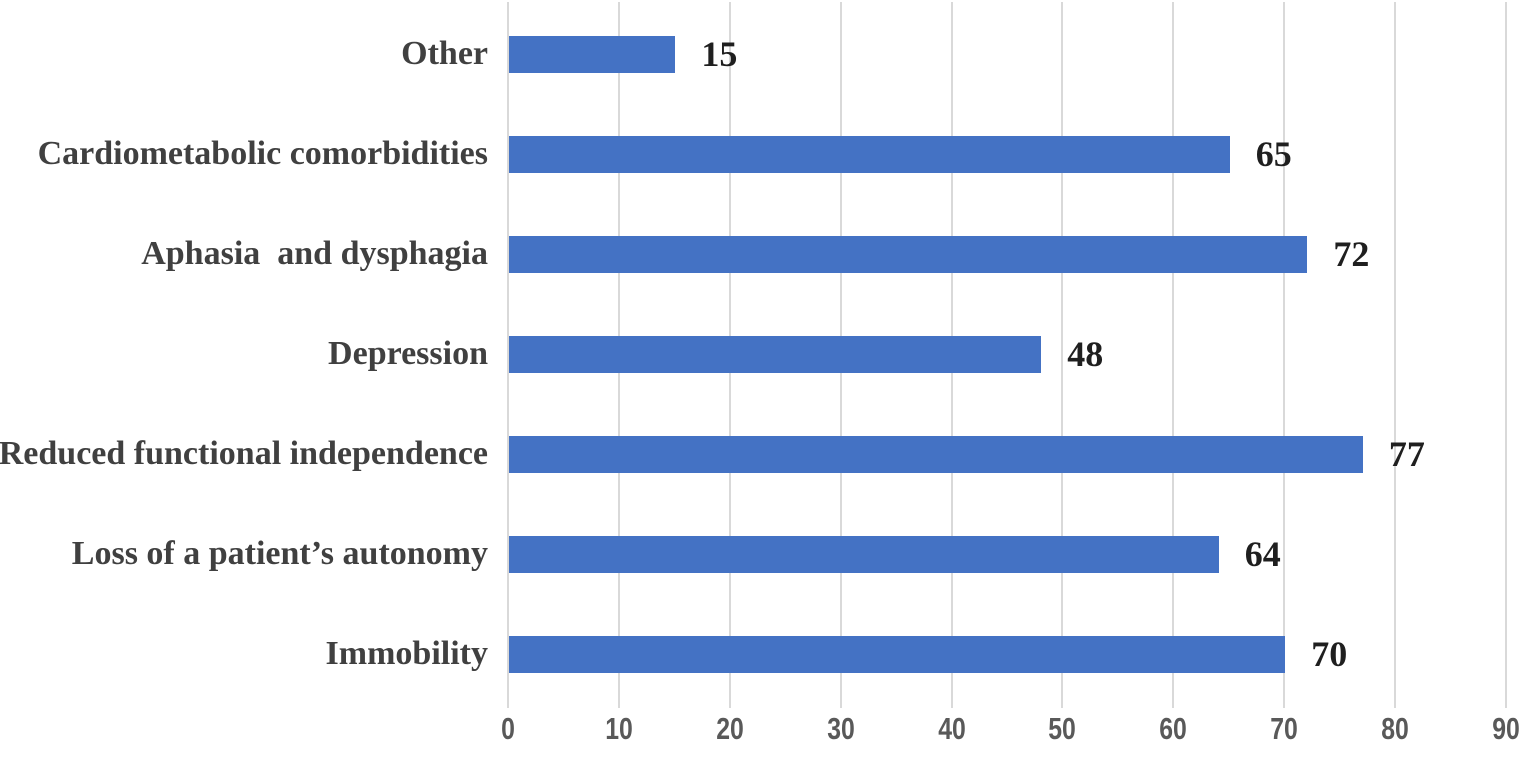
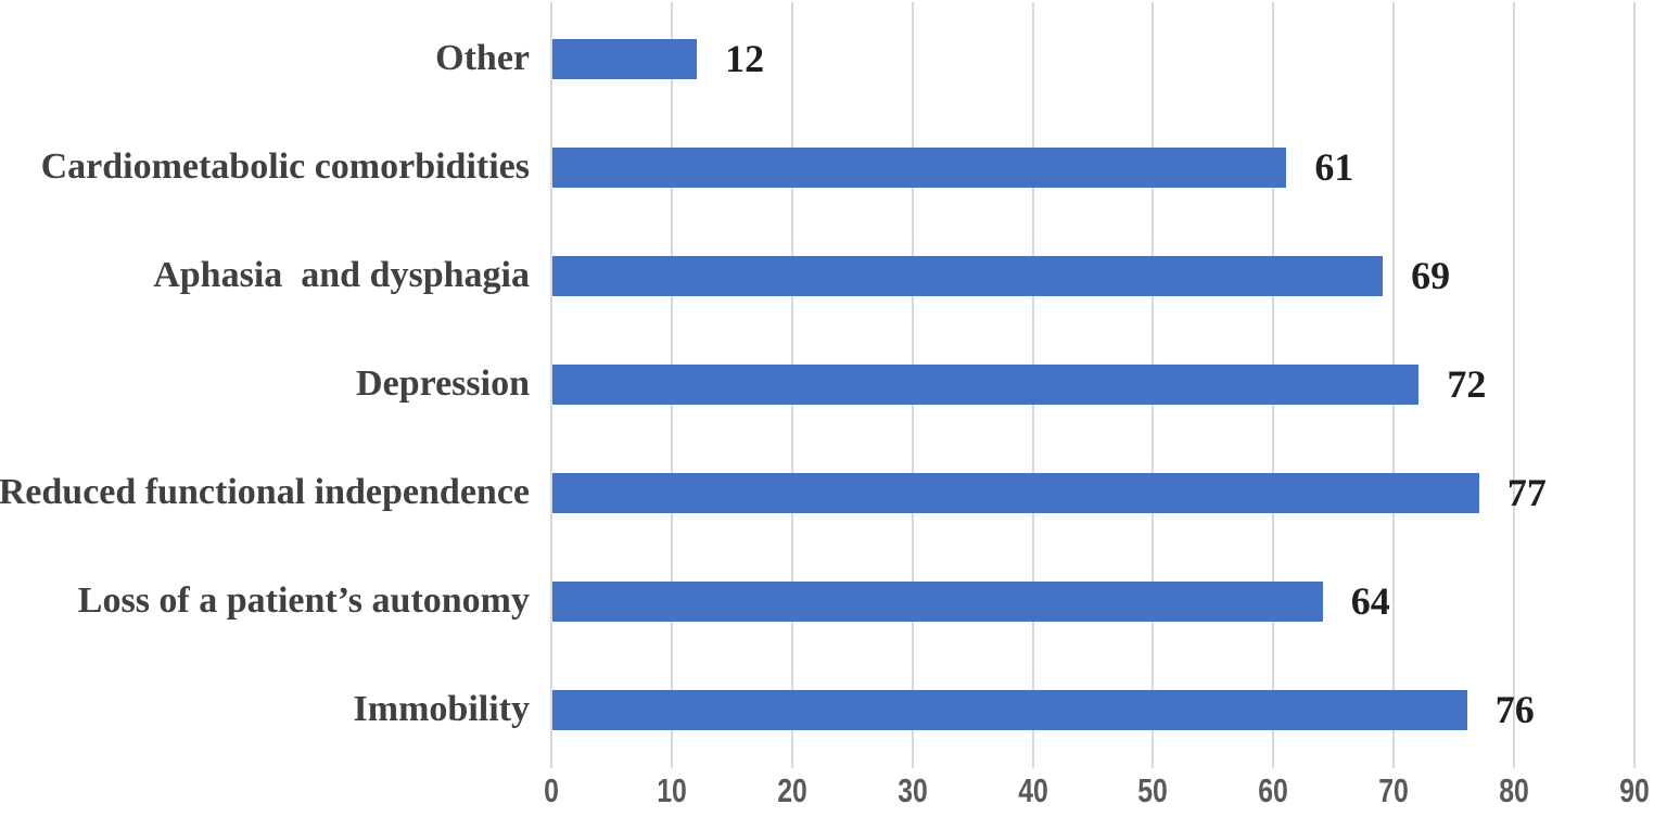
Other: 15 -> 12
Cardiometabolic comorbidities: 65 -> 61
Aphasia and dysphagia: 72 -> 69
Depression: 48 -> 72
Immobility: 70 -> 76
